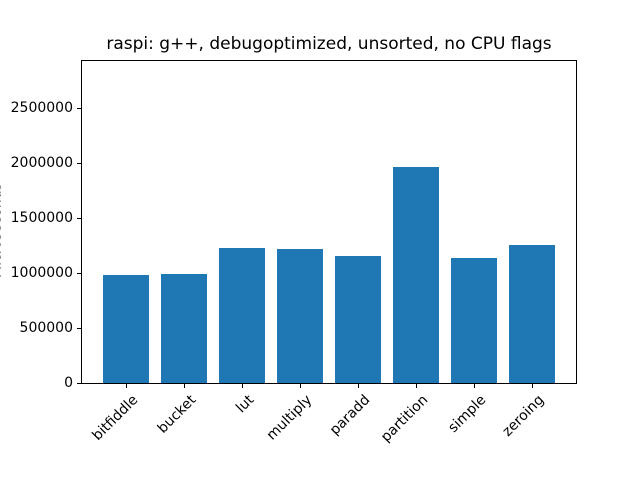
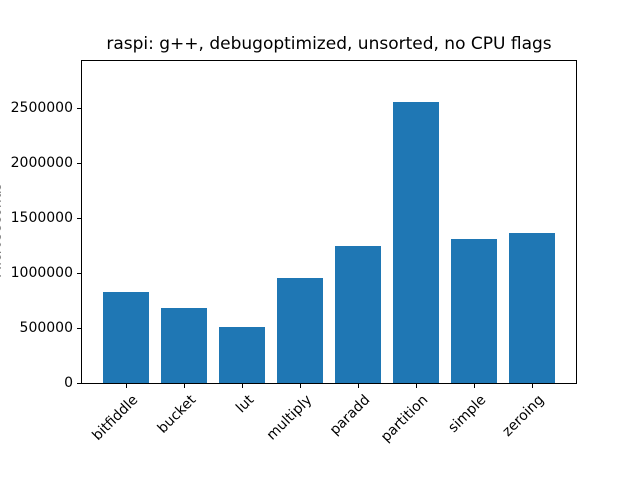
bitfiddle: 990000 -> 830000
bucket: 1000000 -> 680000
lut: 1230000 -> 510000
multiply: 1220000 -> 960000
paradd: 1160000 -> 1250000
partition: 1960000 -> 2560000
simple: 1140000 -> 1310000
zeroing: 1260000 -> 1370000
